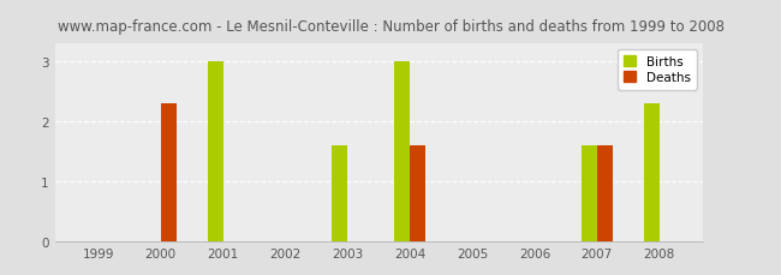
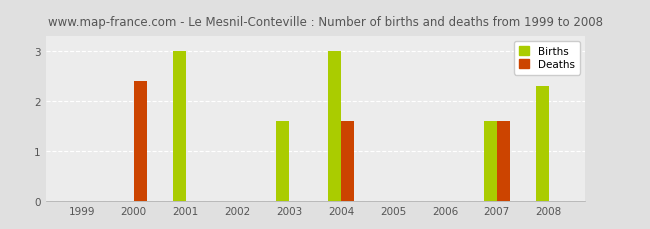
Deaths/2000: 2.3 -> 2.4
